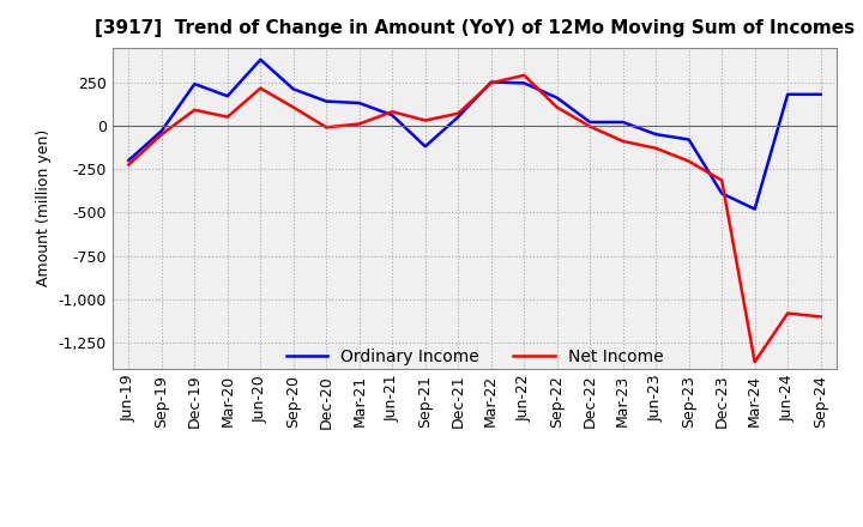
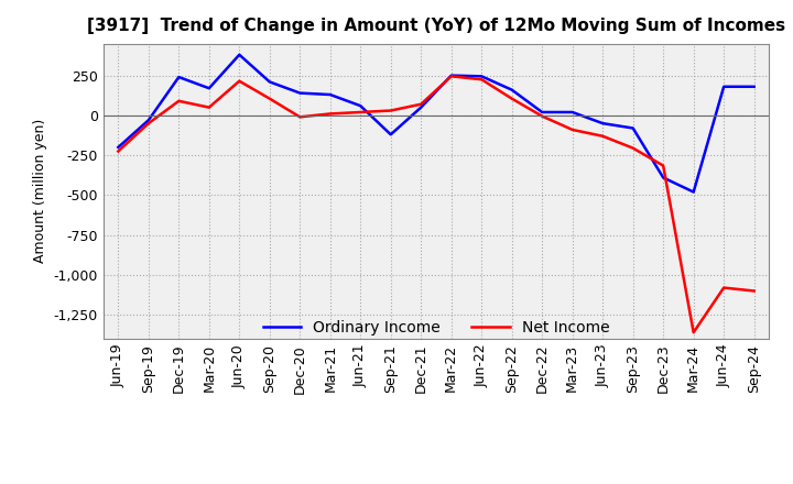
Net Income/Jun-21: 80 -> 20
Net Income/Jun-22: 290 -> 220
